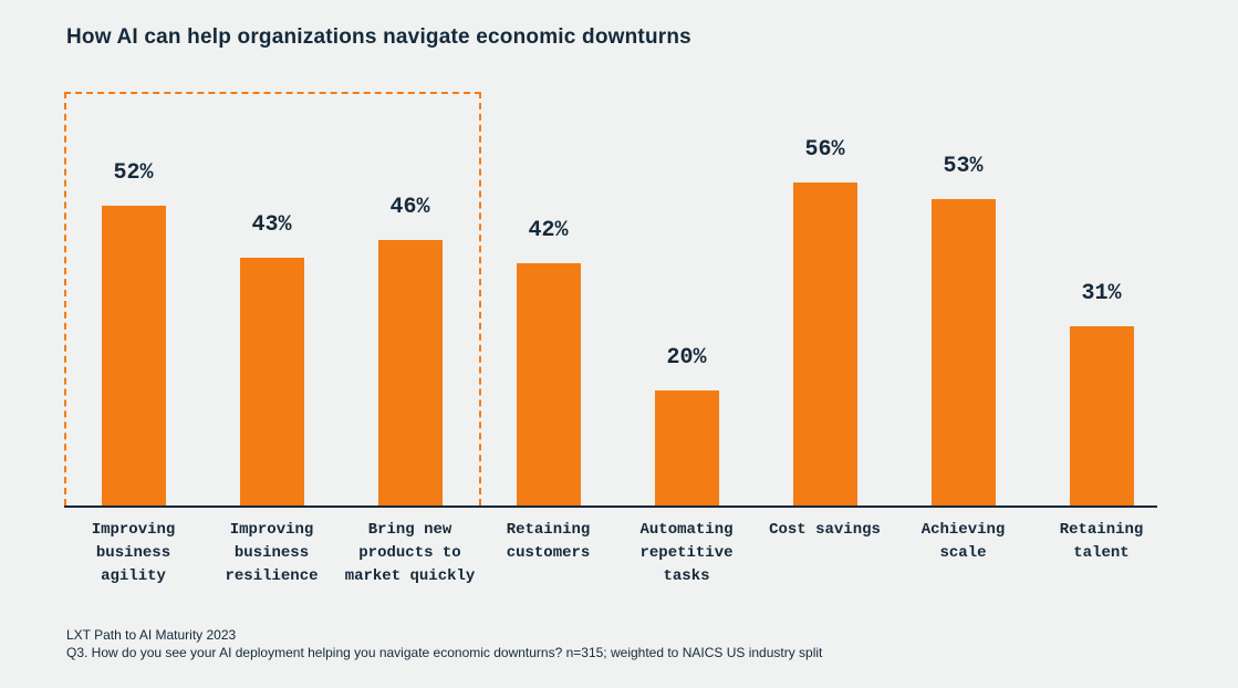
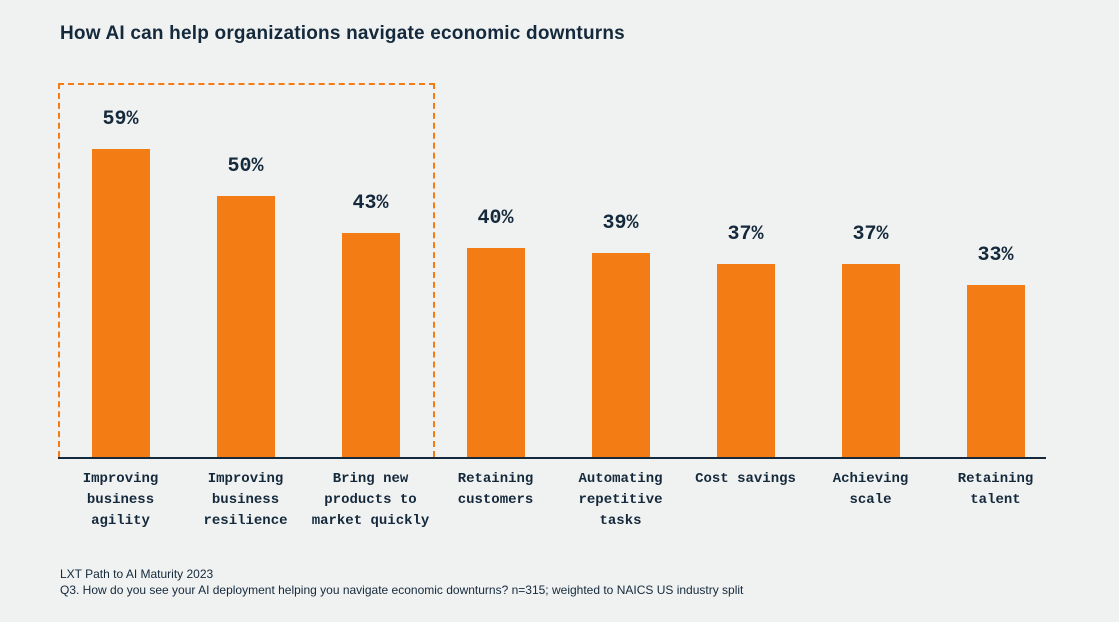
Improving business agility: 52% -> 59%
Improving business resilience: 43% -> 50%
Bring new products to market quickly: 46% -> 43%
Retaining customers: 42% -> 40%
Automating repetitive tasks: 20% -> 39%
Cost savings: 56% -> 37%
Achieving scale: 53% -> 37%
Retaining talent: 31% -> 33%
